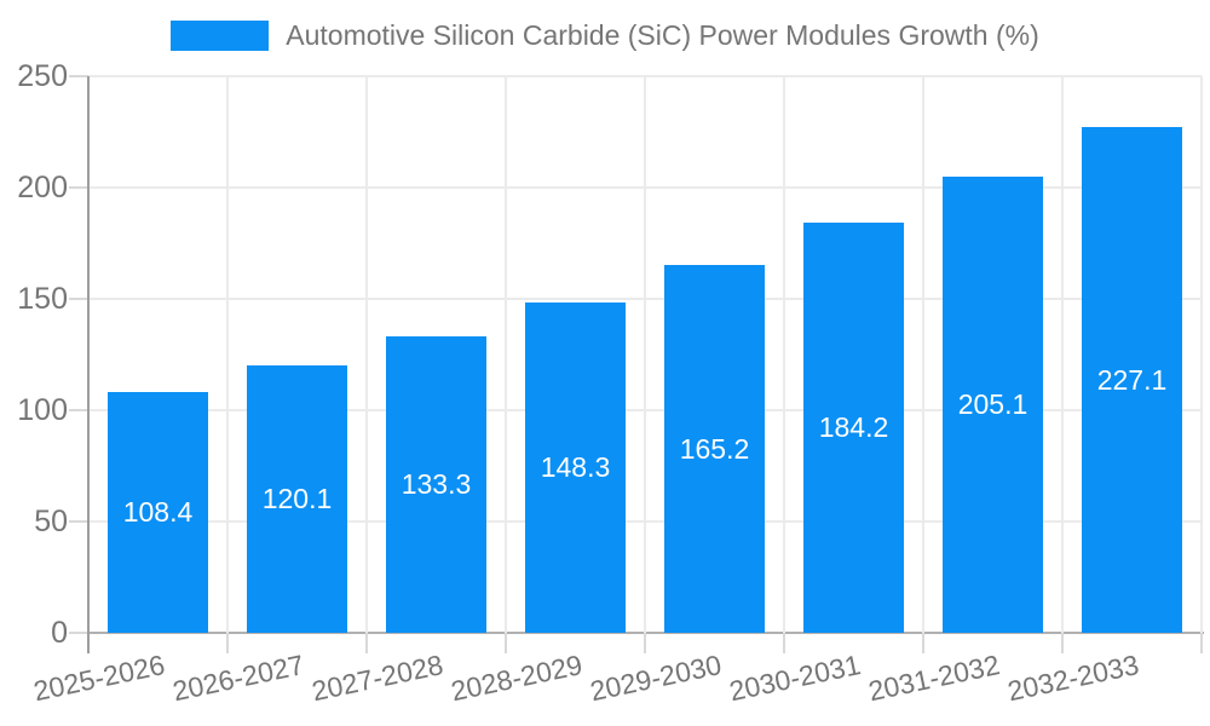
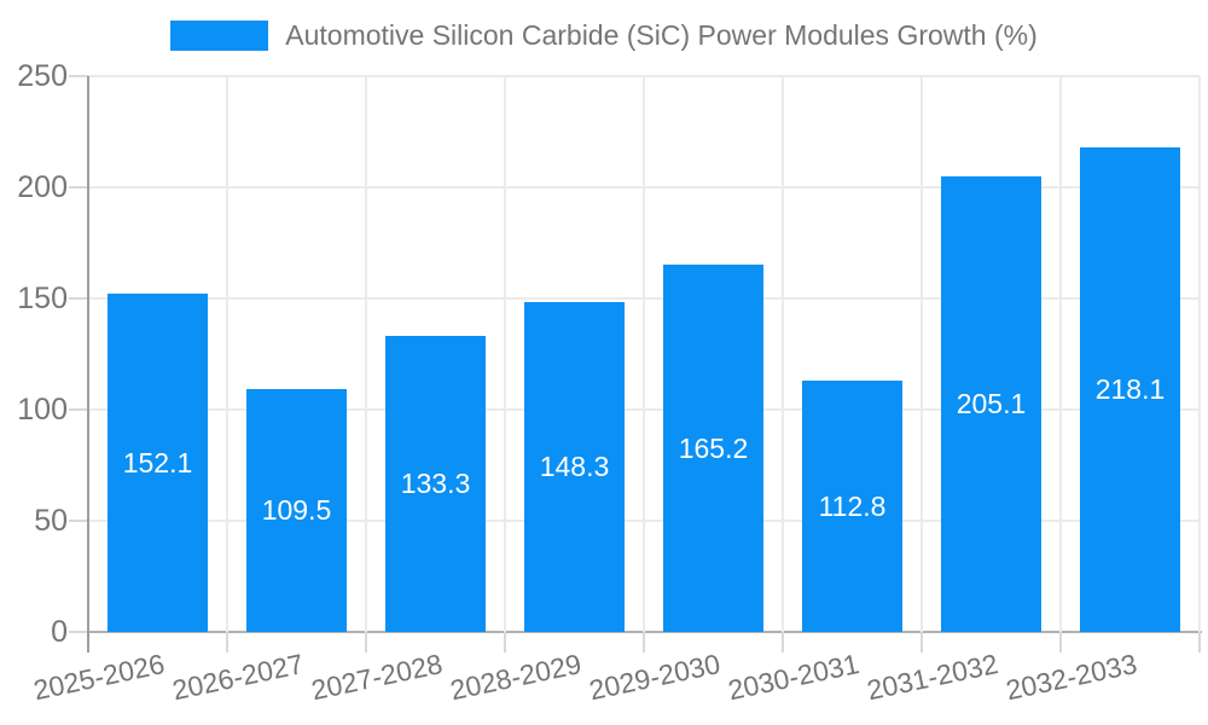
2025-2026: 108.4 -> 152.1
2026-2027: 120.1 -> 109.5
2030-2031: 184.2 -> 112.8
2032-2033: 227.1 -> 218.1
